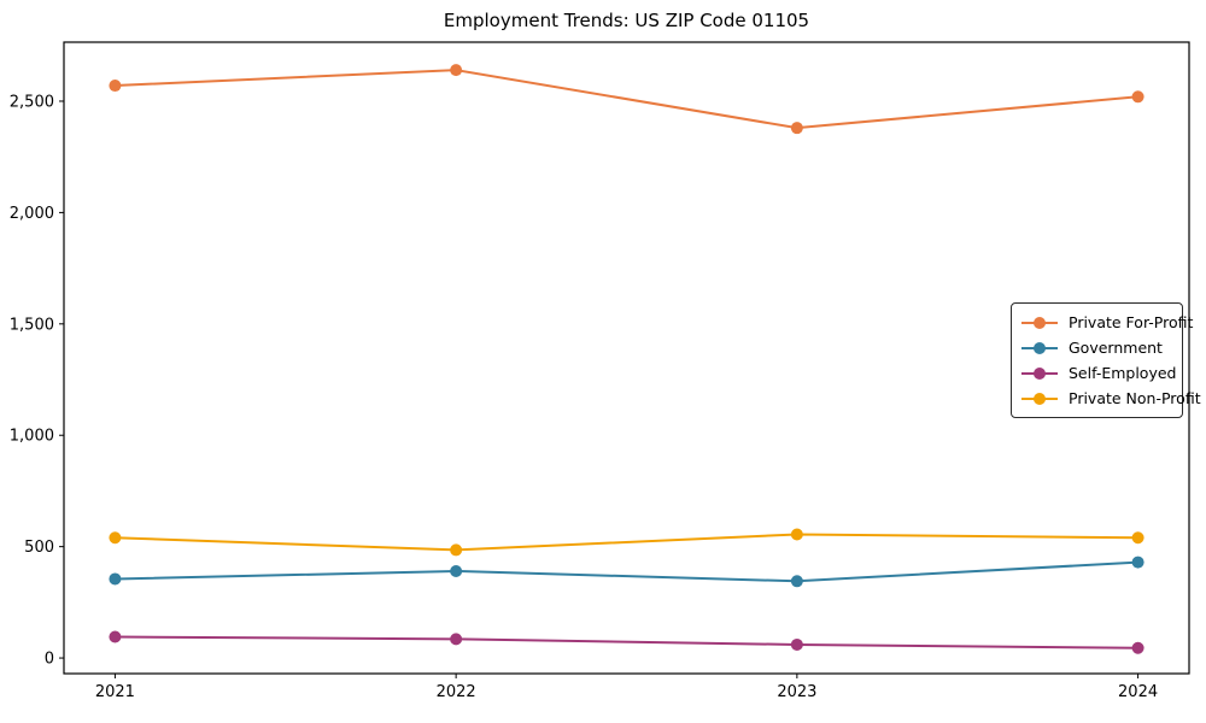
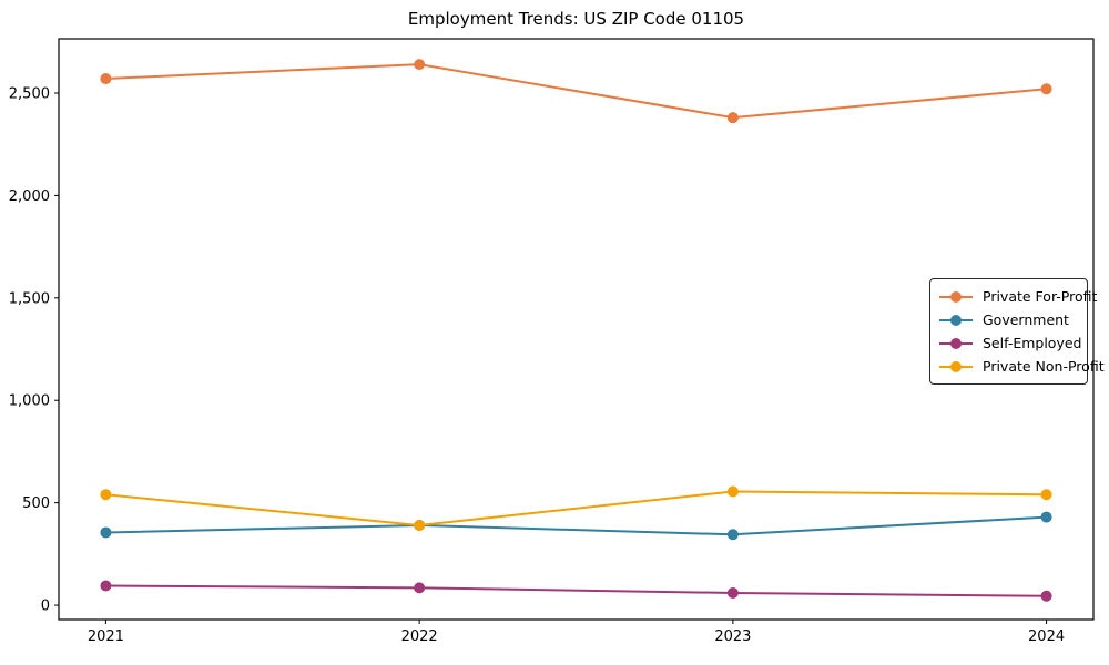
Private Non-Profit/2022: 480 -> 390
